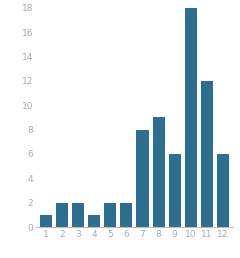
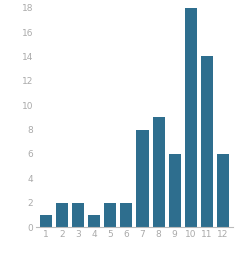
11: 12 -> 14
